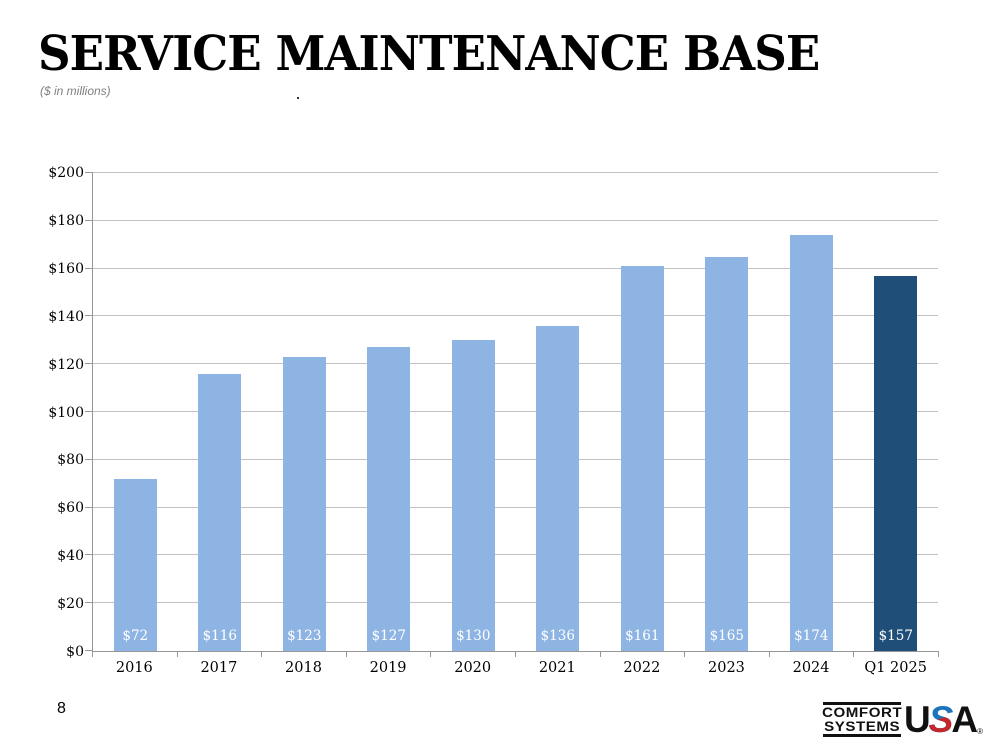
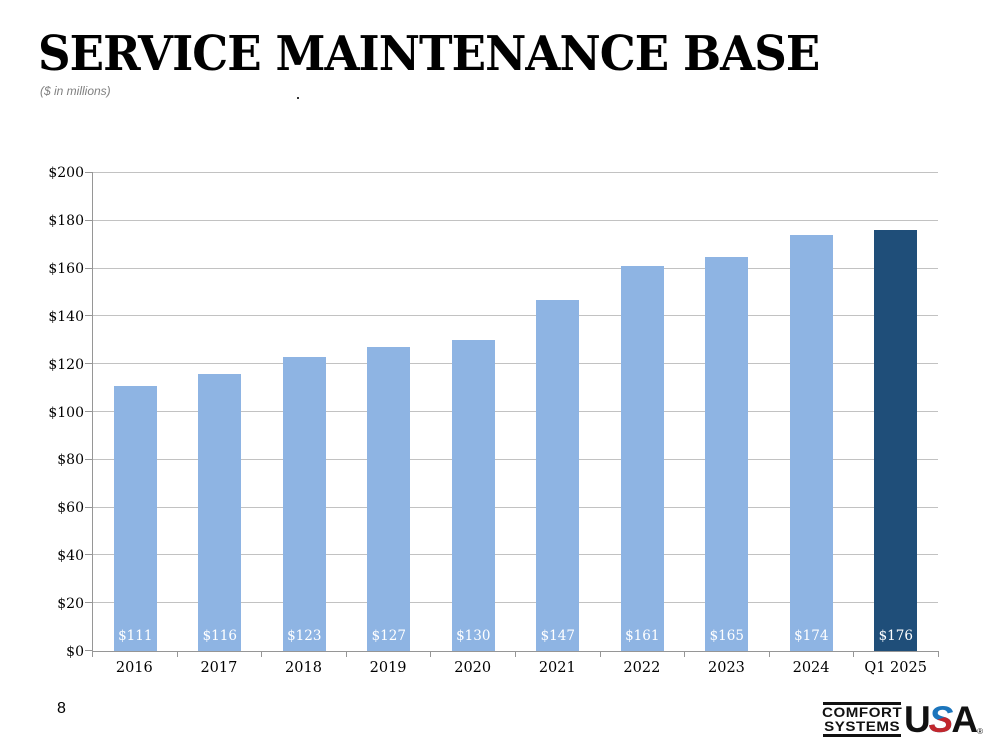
2016: $72 -> $111
2021: $136 -> $147
Q1 2025: $157 -> $176
